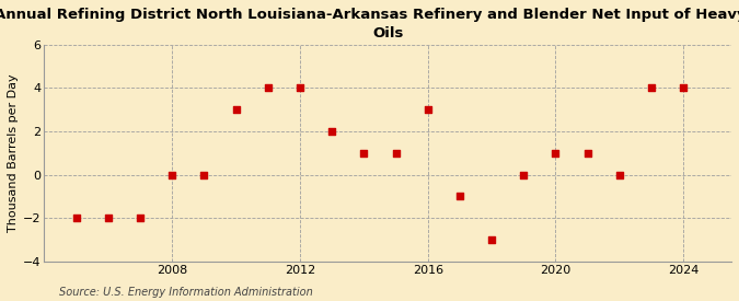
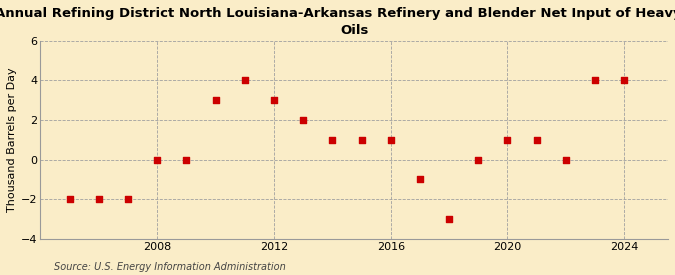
2012: 4 -> 3
2016: 3 -> 1
